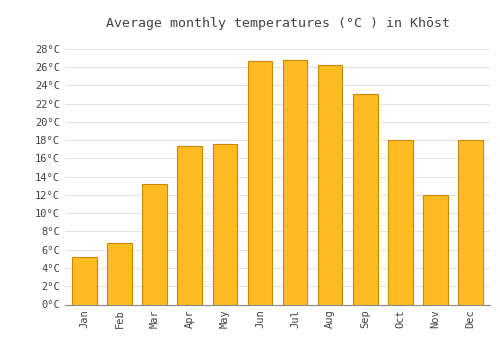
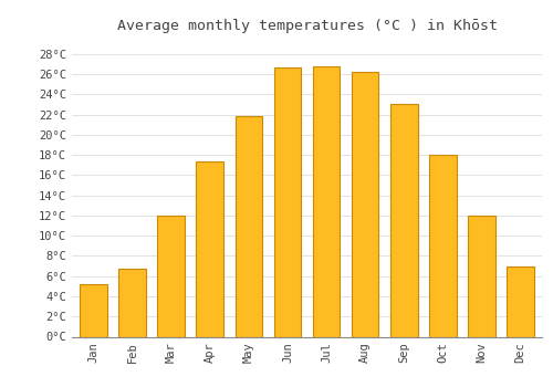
Mar: 13.2°C -> 12.0°C
May: 17.6°C -> 21.8°C
Dec: 18.0°C -> 7.0°C
